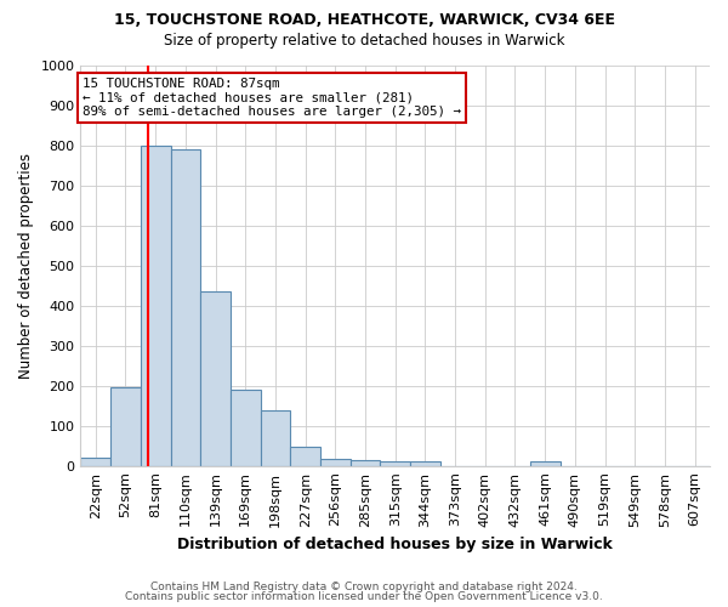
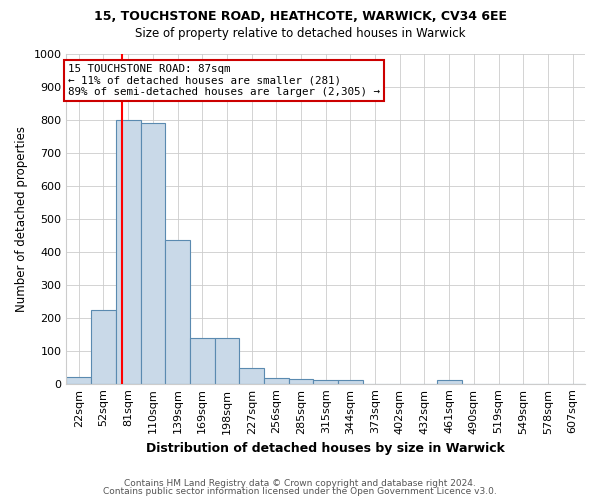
52sqm: 195 -> 225
169sqm: 190 -> 140
